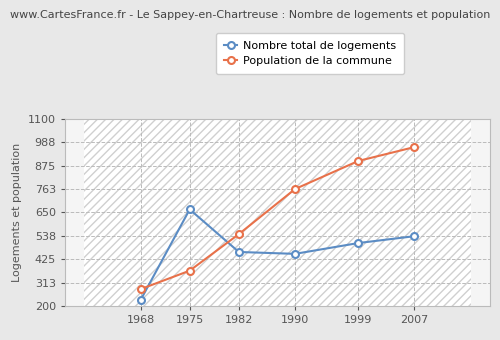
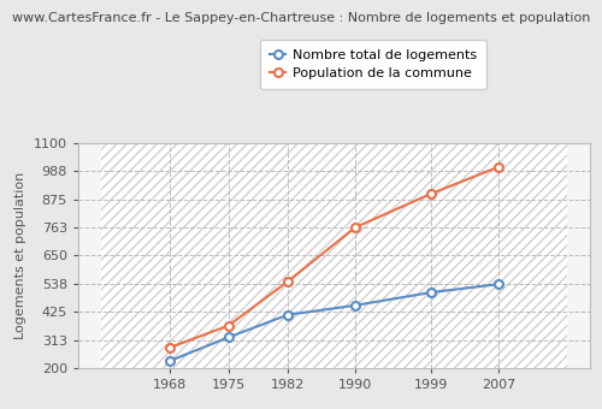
Nombre total de logements/1975: 665 -> 323
Nombre total de logements/1982: 460 -> 413
Population de la commune/2007: 965 -> 1006
